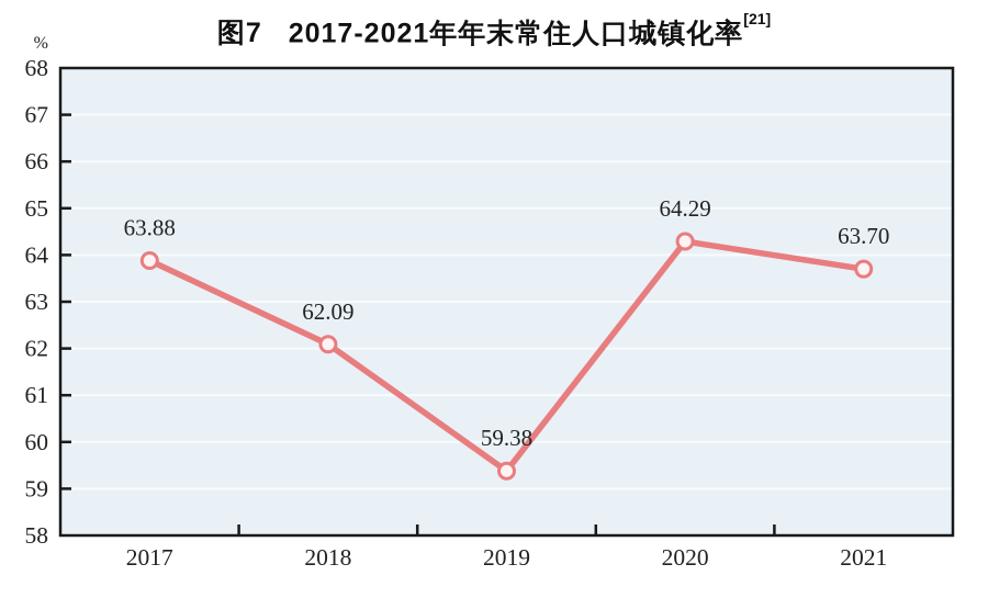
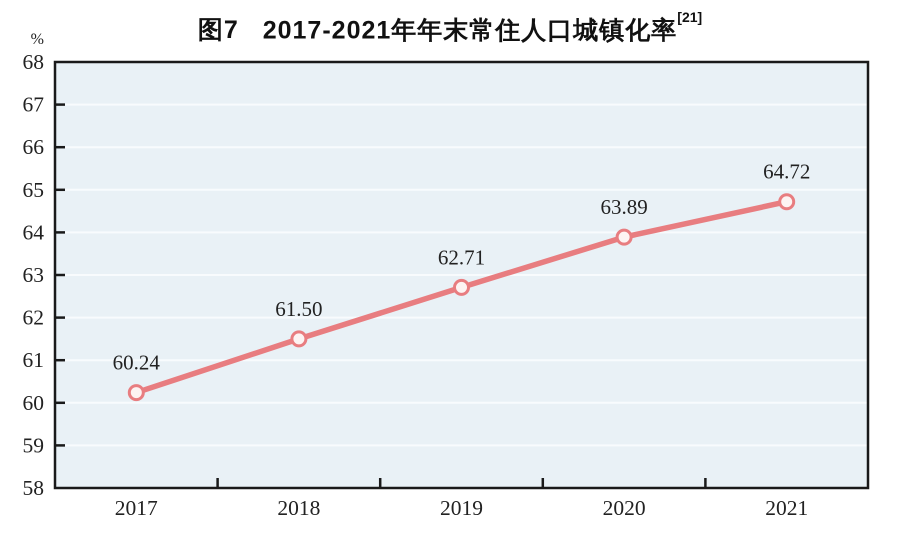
2017: 63.88 -> 60.24
2018: 62.09 -> 61.50
2019: 59.38 -> 62.71
2020: 64.29 -> 63.89
2021: 63.70 -> 64.72
